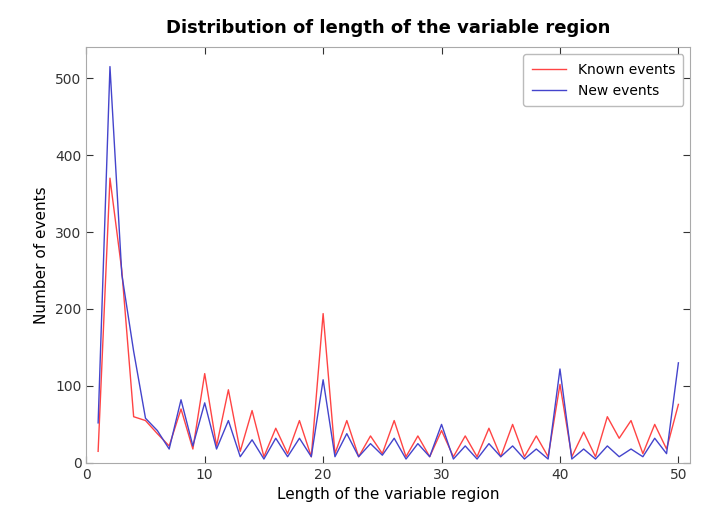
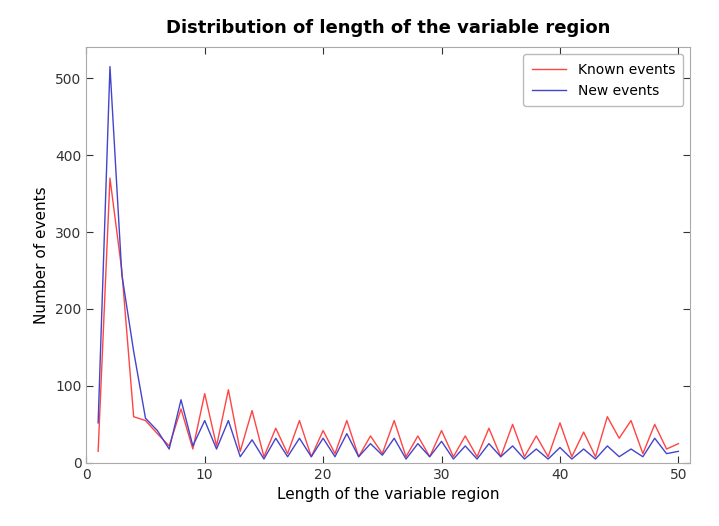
Known events/10: 116 -> 90
New events/10: 78 -> 55
Known events/20: 194 -> 42
New events/20: 108 -> 32
New events/30: 50 -> 28
Known events/40: 102 -> 52
New events/40: 122 -> 20
Known events/50: 76 -> 25
New events/50: 130 -> 15
